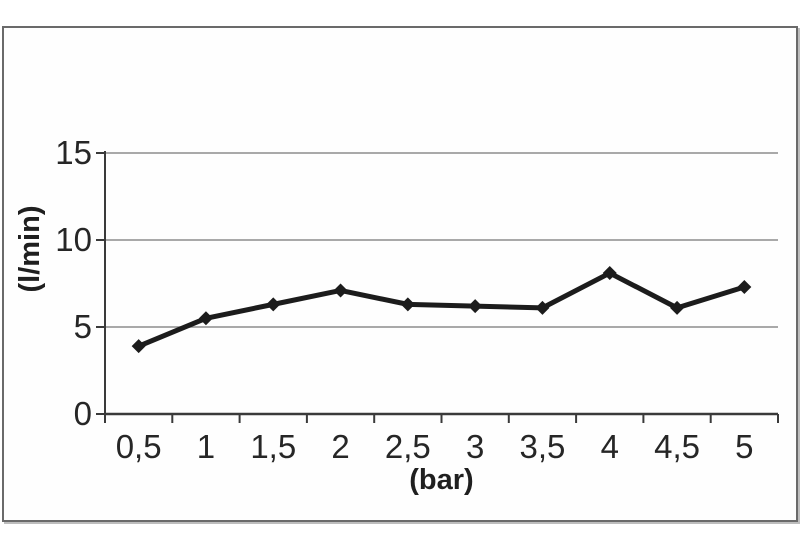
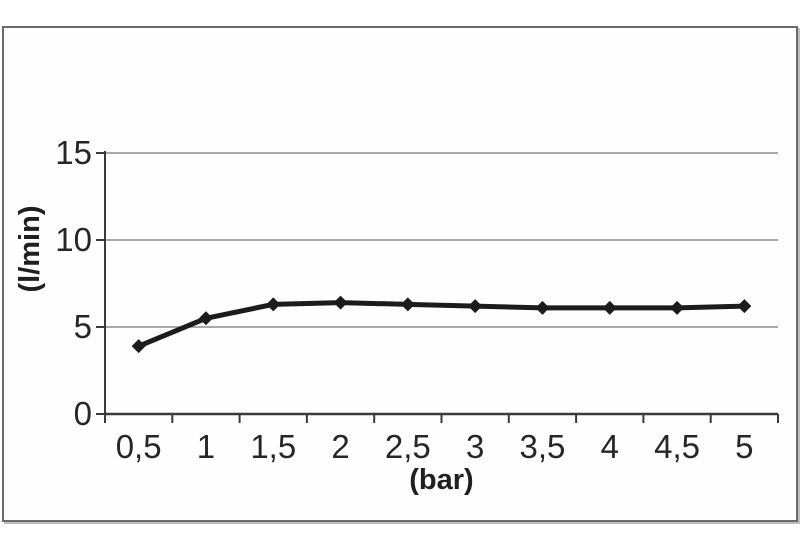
2: 7.1 -> 6.4
4: 8.1 -> 6.1
5: 7.3 -> 6.2
